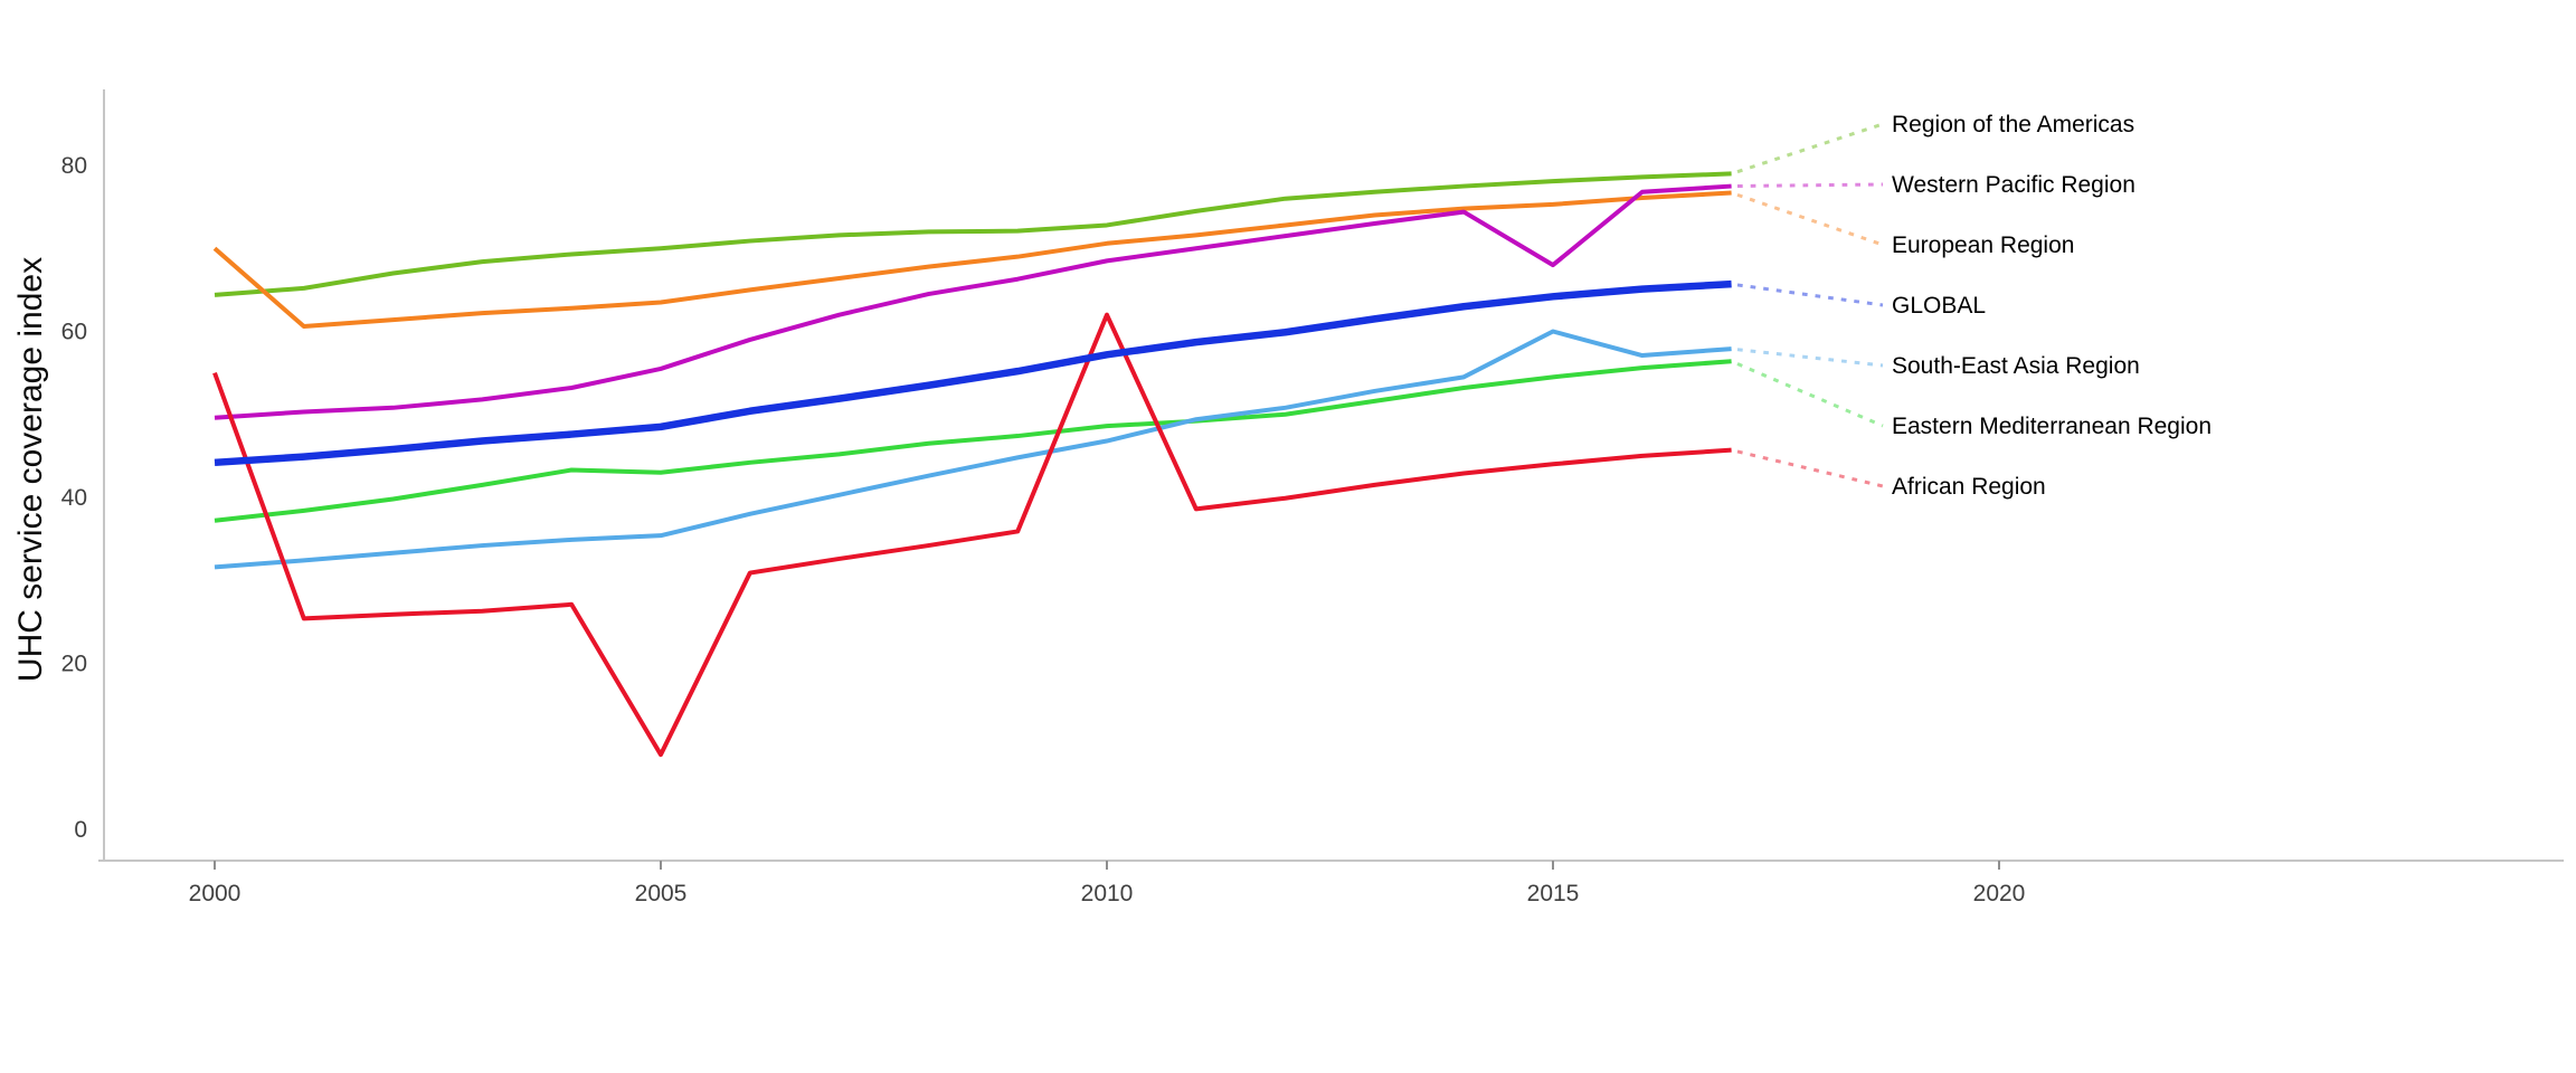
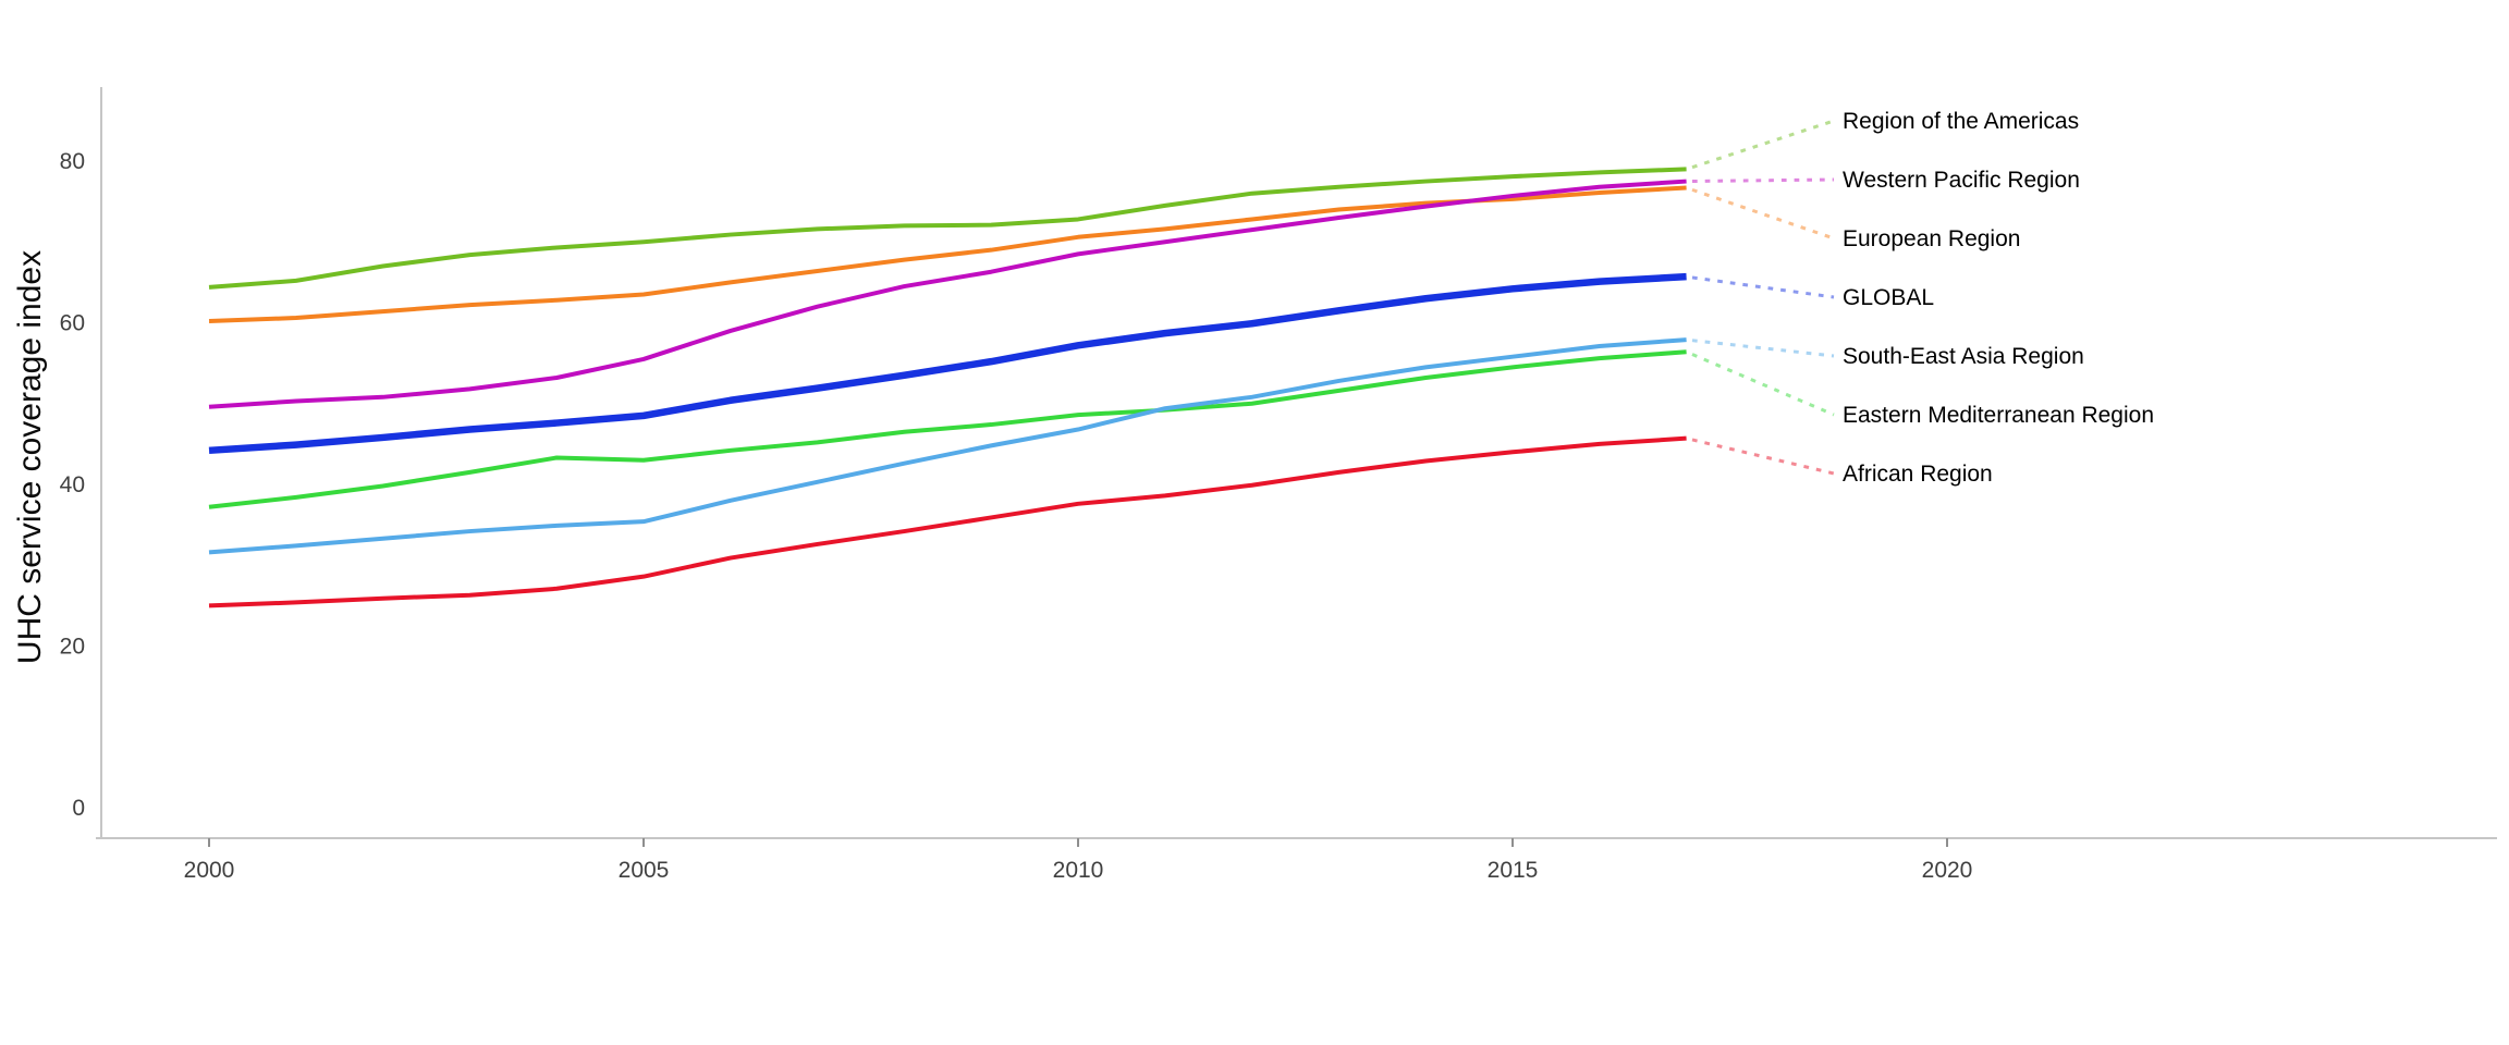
European Region/2000: 70 -> 60
African Region/2000: 55 -> 25
African Region/2005: 9 -> 29
African Region/2010: 62 -> 38
Western Pacific Region/2015: 68 -> 76
South-East Asia Region/2015: 60 -> 56
